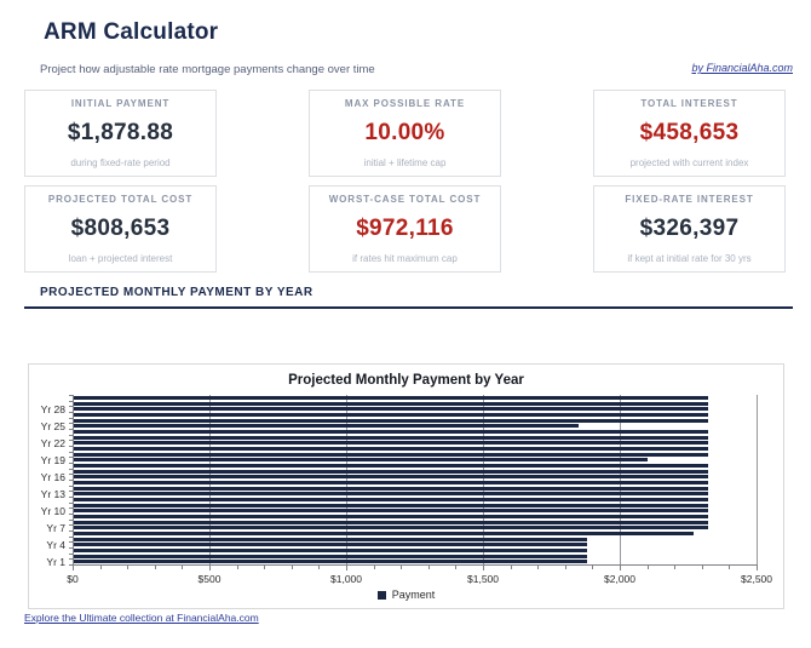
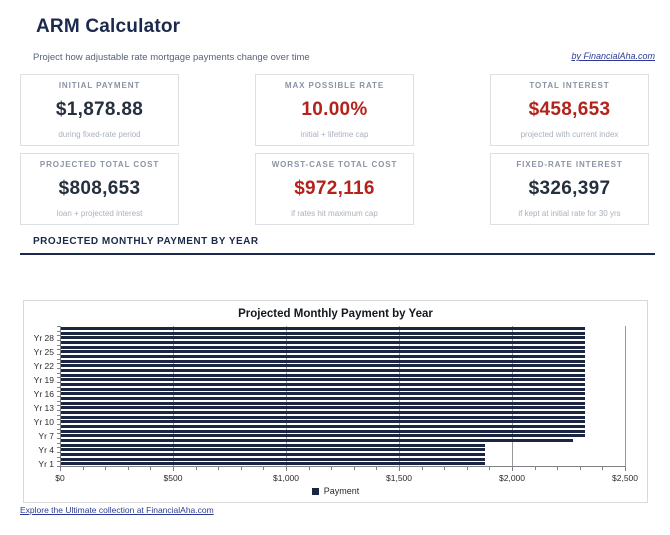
Yr 19: $2100 -> $2320
Yr 25: $1850 -> $2320
